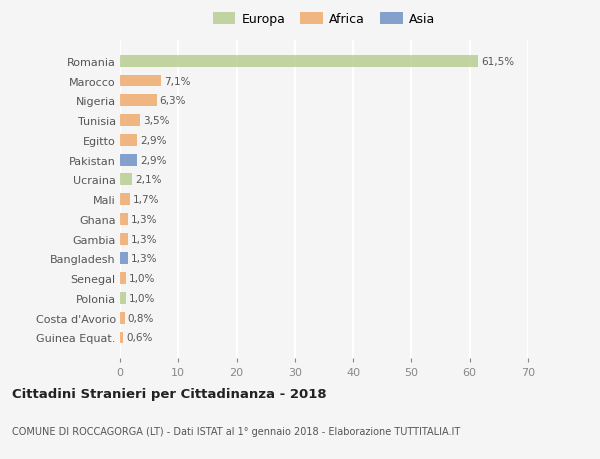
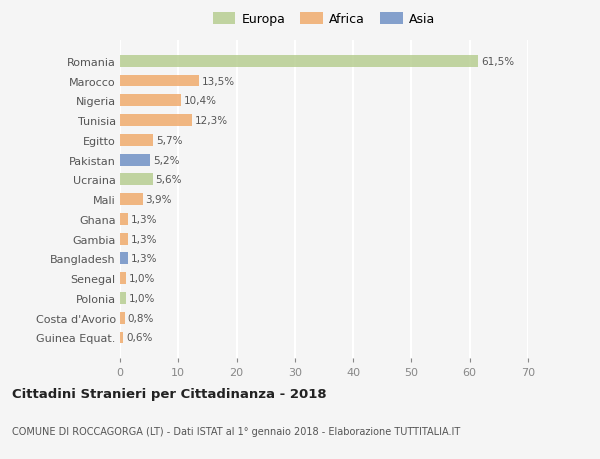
Marocco: 7,1% -> 13,5%
Nigeria: 6,3% -> 10,4%
Tunisia: 3,5% -> 12,3%
Egitto: 2,9% -> 5,7%
Pakistan: 2,9% -> 5,2%
Ucraina: 2,1% -> 5,6%
Mali: 1,7% -> 3,9%
